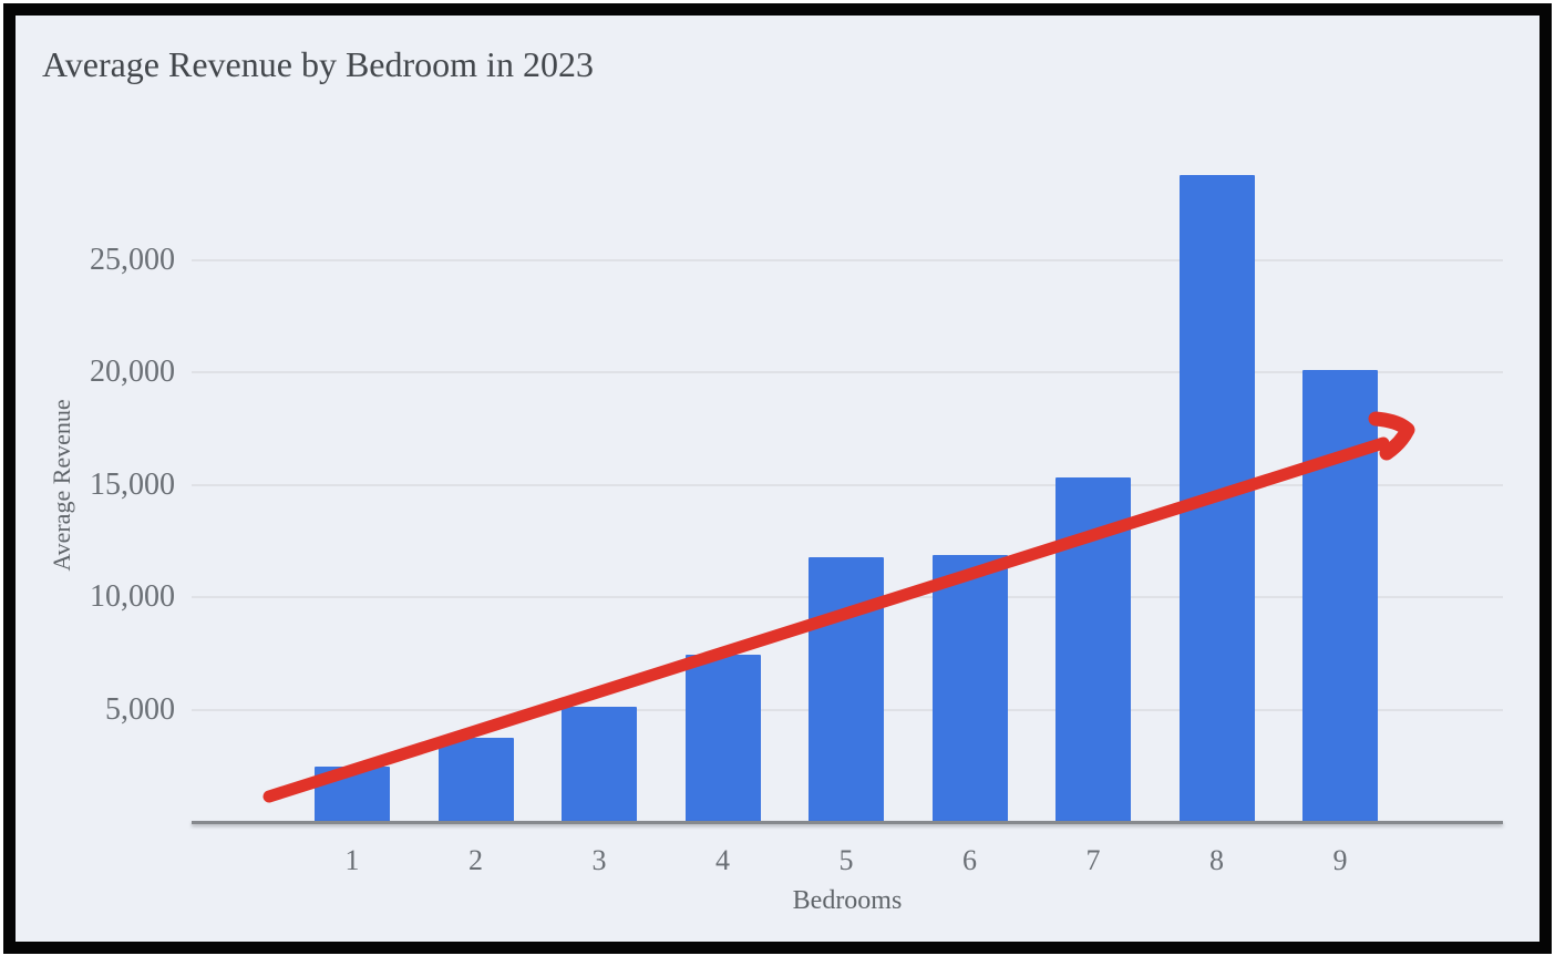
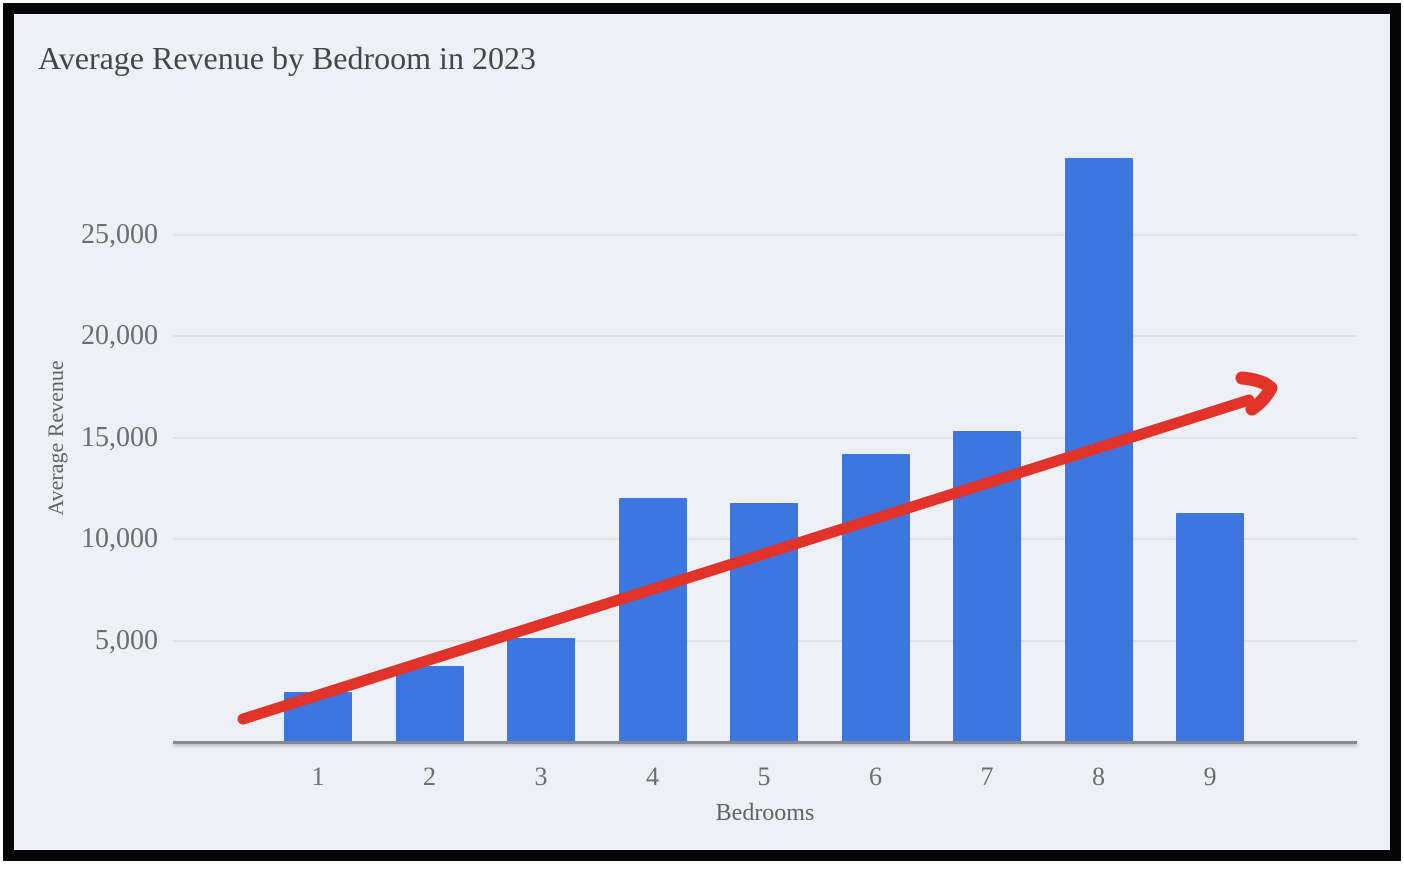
4: 7400 -> 12000
6: 11800 -> 14200
9: 20100 -> 11300
